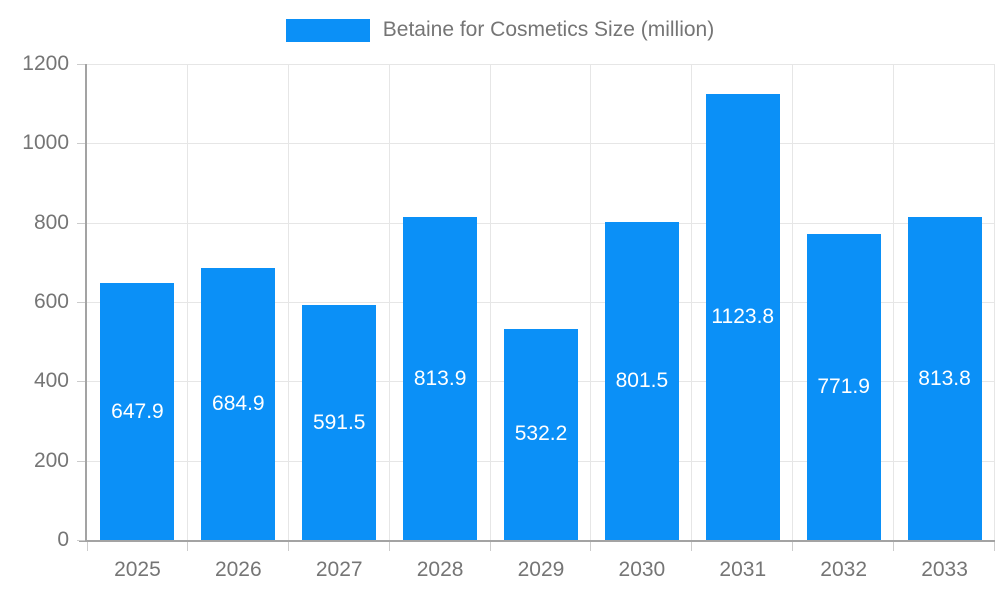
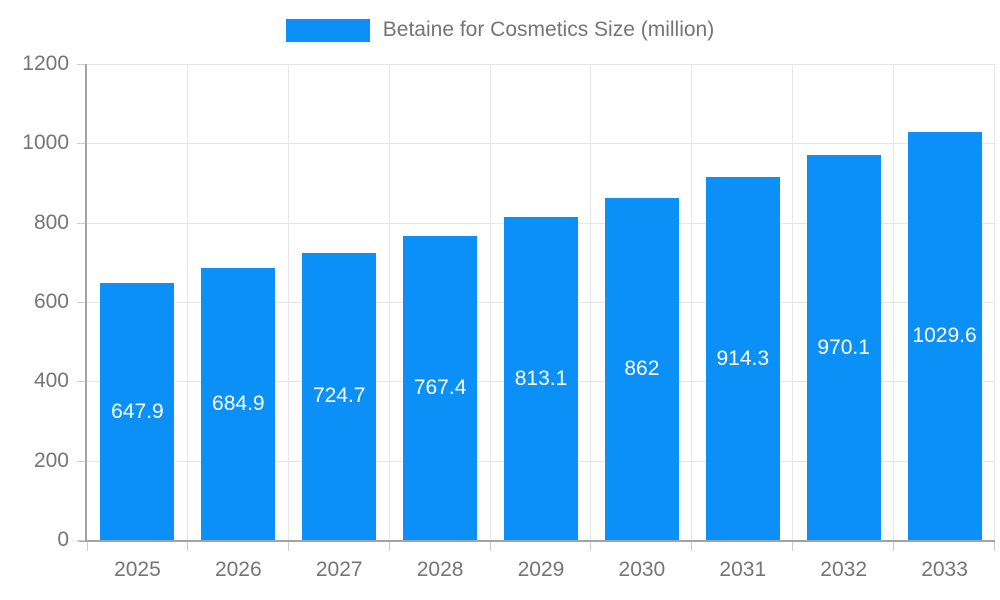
2027: 591.5 -> 724.7
2028: 813.9 -> 767.4
2029: 532.2 -> 813.1
2030: 801.5 -> 862
2031: 1123.8 -> 914.3
2032: 771.9 -> 970.1
2033: 813.8 -> 1029.6
